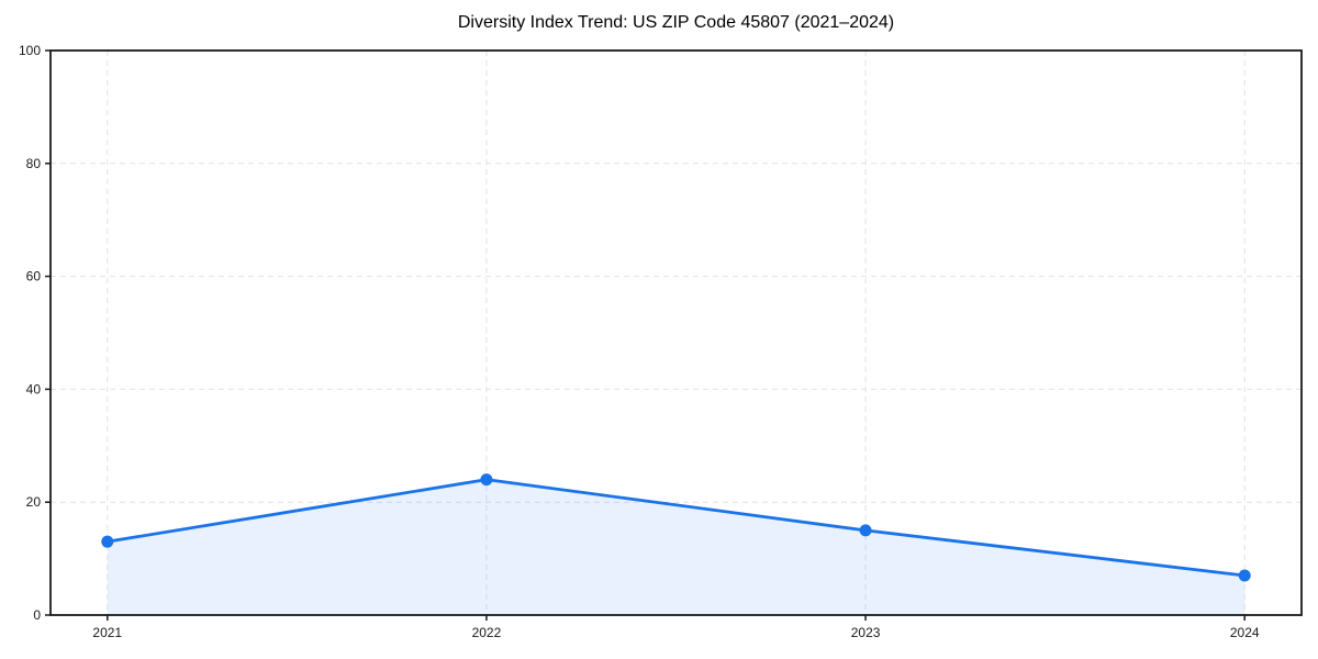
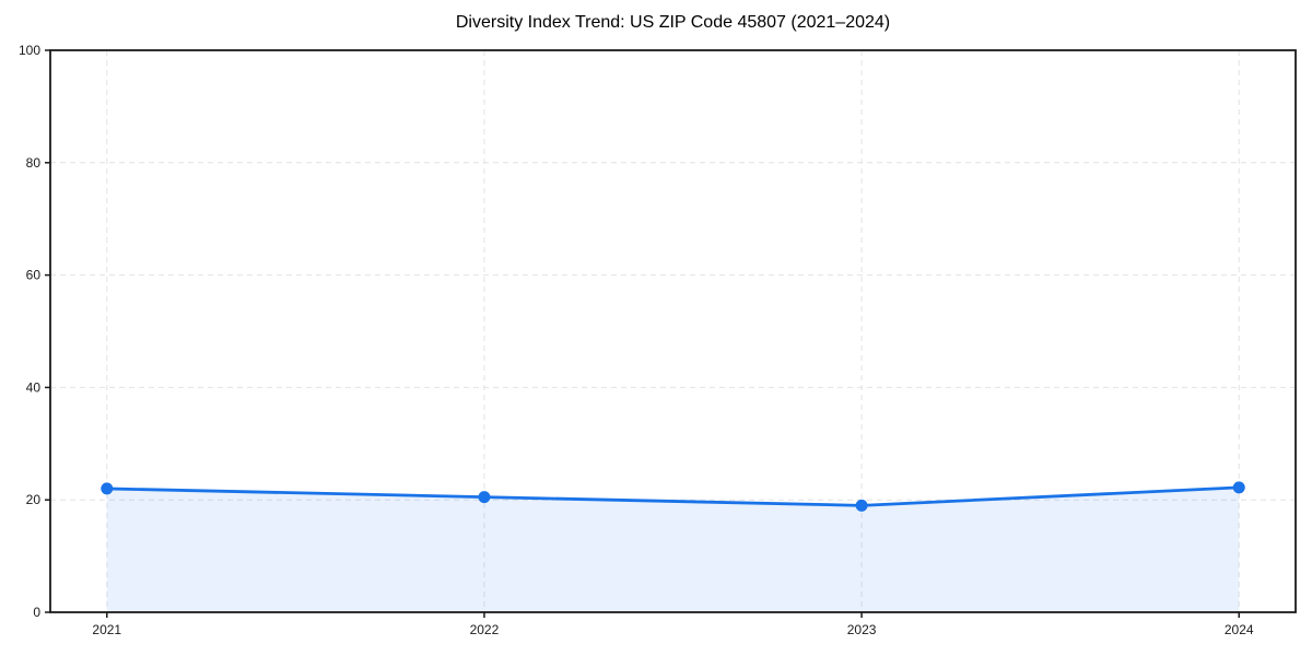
2021: 13 -> 22
2022: 24 -> 20
2023: 15 -> 19
2024: 7 -> 22
